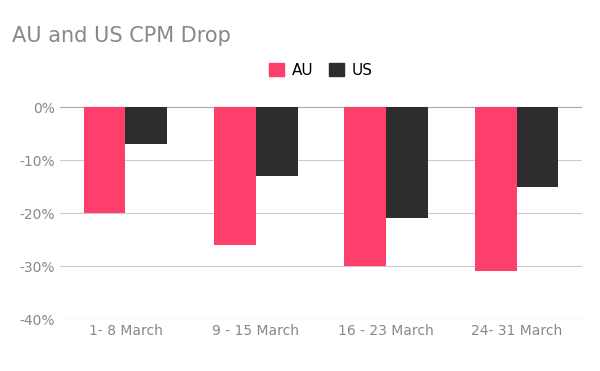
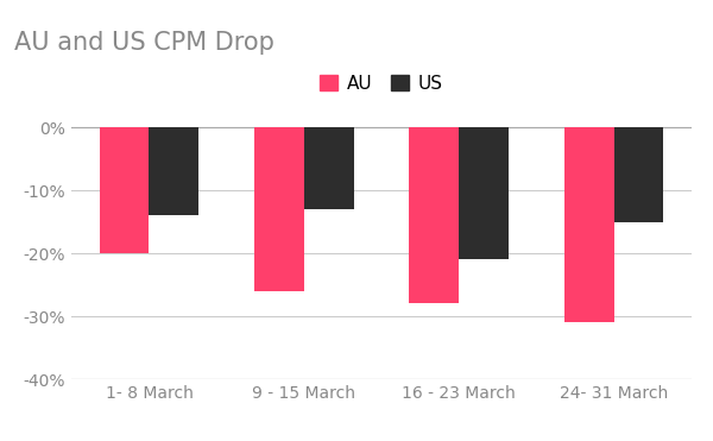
US/1- 8 March: -7% -> -14%
AU/16 - 23 March: -30% -> -28%
